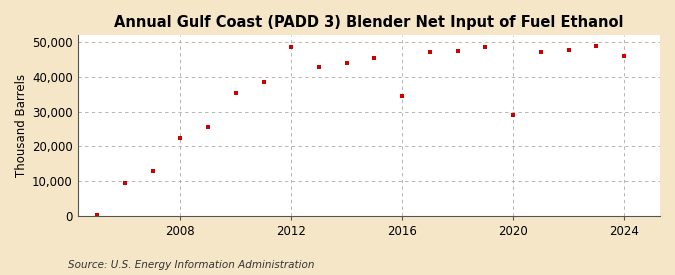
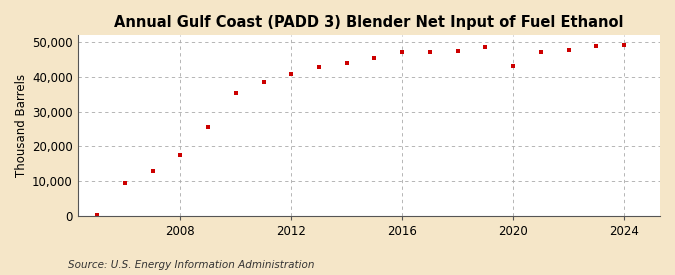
2008: 22,500 -> 17,500
2012: 48,500 -> 40,800
2016: 34,500 -> 47,200
2020: 29,000 -> 43,300
2024: 46,000 -> 49,300
